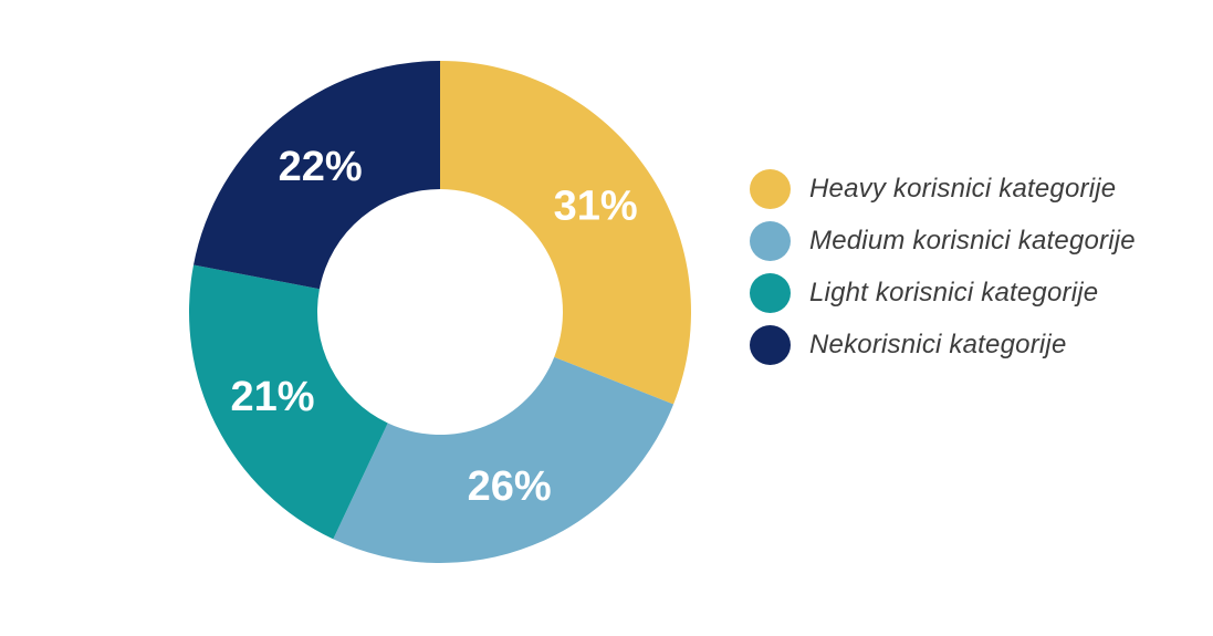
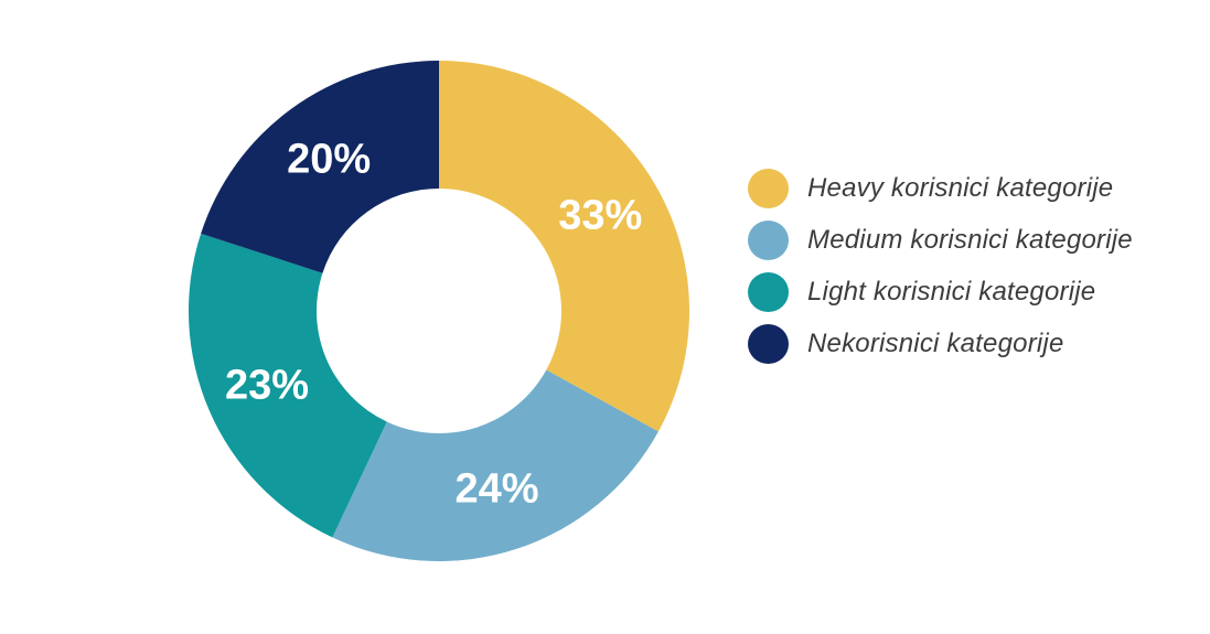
Heavy korisnici kategorije: 31% -> 33%
Medium korisnici kategorije: 26% -> 24%
Light korisnici kategorije: 21% -> 23%
Nekorisnici kategorije: 22% -> 20%
